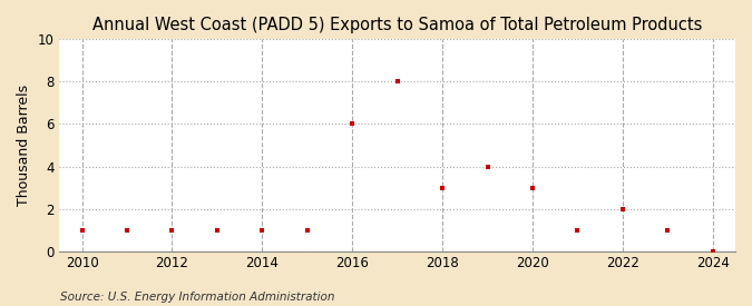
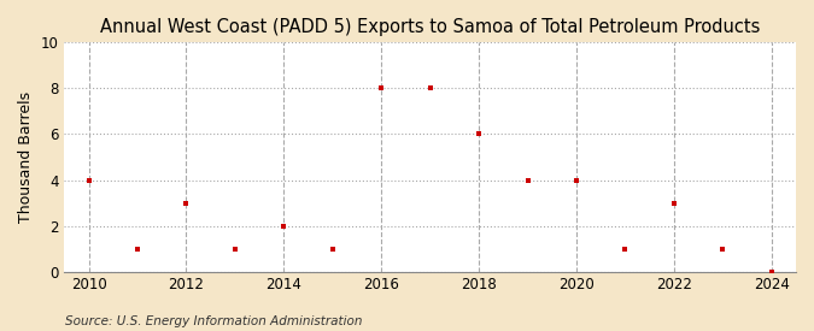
2010: 1 -> 4
2012: 1 -> 3
2014: 1 -> 2
2016: 6 -> 8
2018: 3 -> 6
2020: 3 -> 4
2022: 2 -> 3
